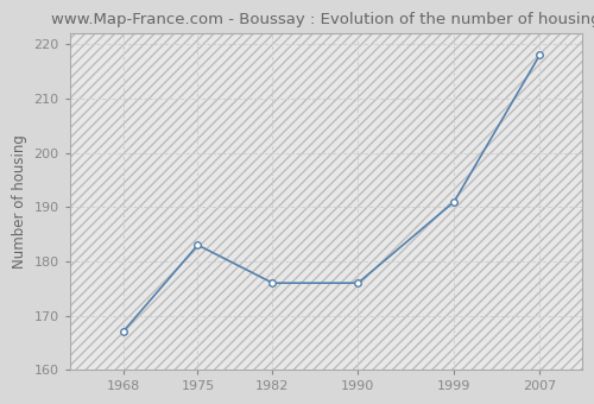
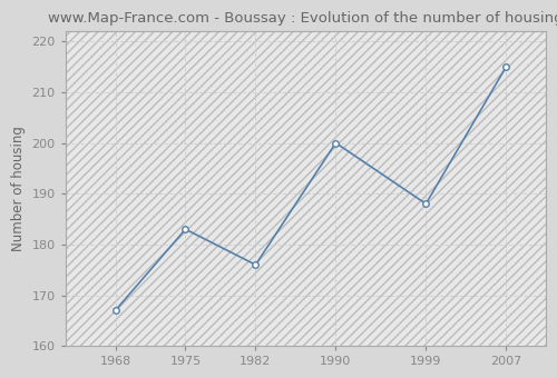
1990: 176 -> 200
1999: 191 -> 188
2007: 218 -> 215
